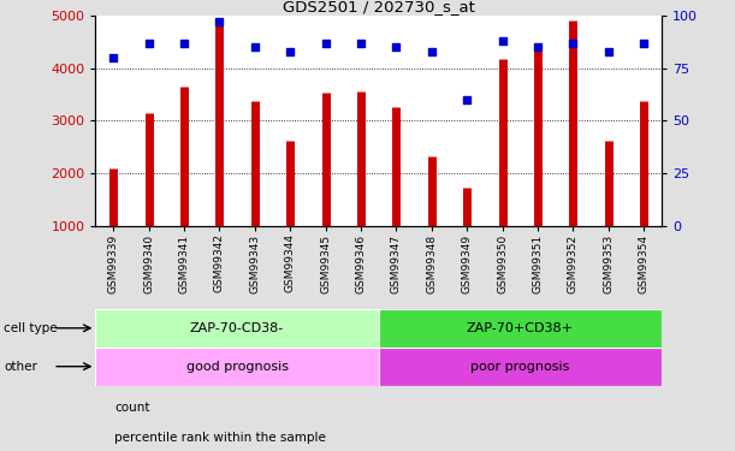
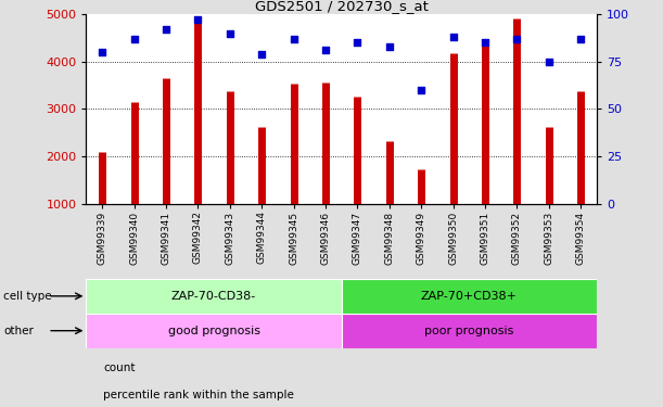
GSM99341: 87 -> 92
GSM99343: 85 -> 90
GSM99344: 83 -> 79
GSM99346: 87 -> 81
GSM99353: 83 -> 75
